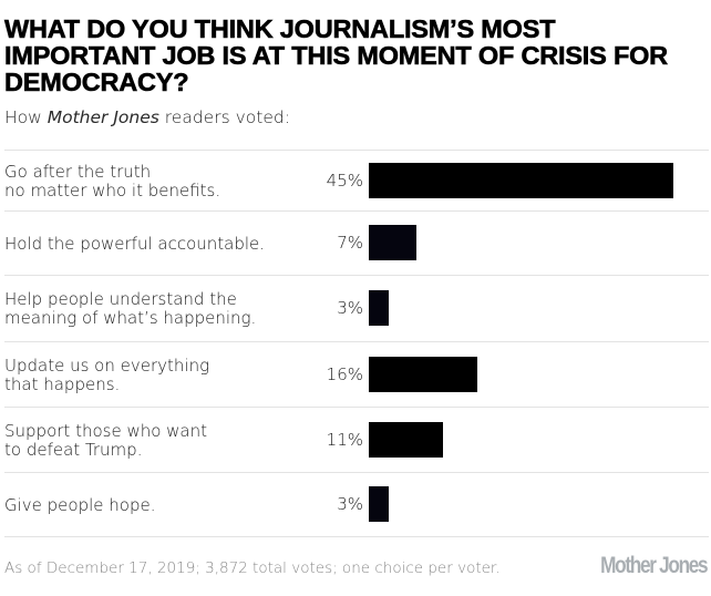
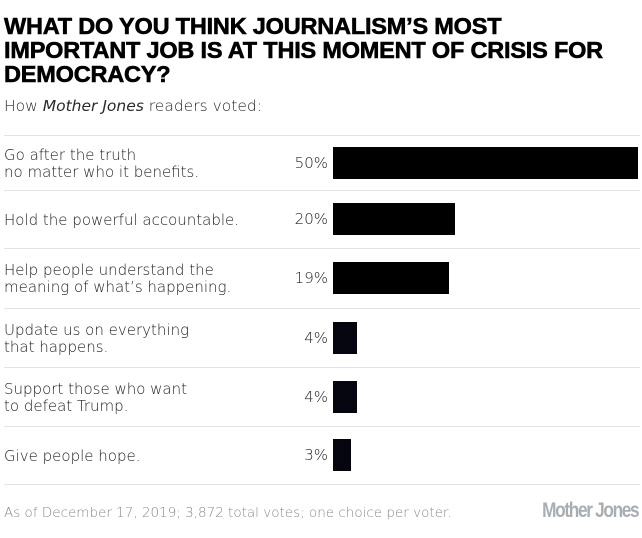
Go after the truth no matter who it benefits.: 45% -> 50%
Hold the powerful accountable.: 7% -> 20%
Help people understand the meaning of what’s happening.: 3% -> 19%
Update us on everything that happens.: 16% -> 4%
Support those who want to defeat Trump.: 11% -> 4%
